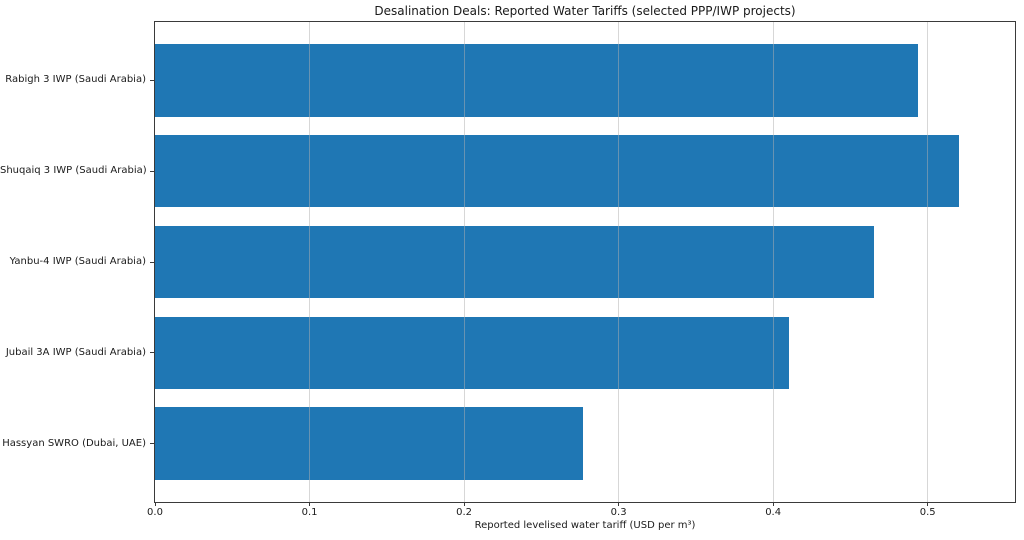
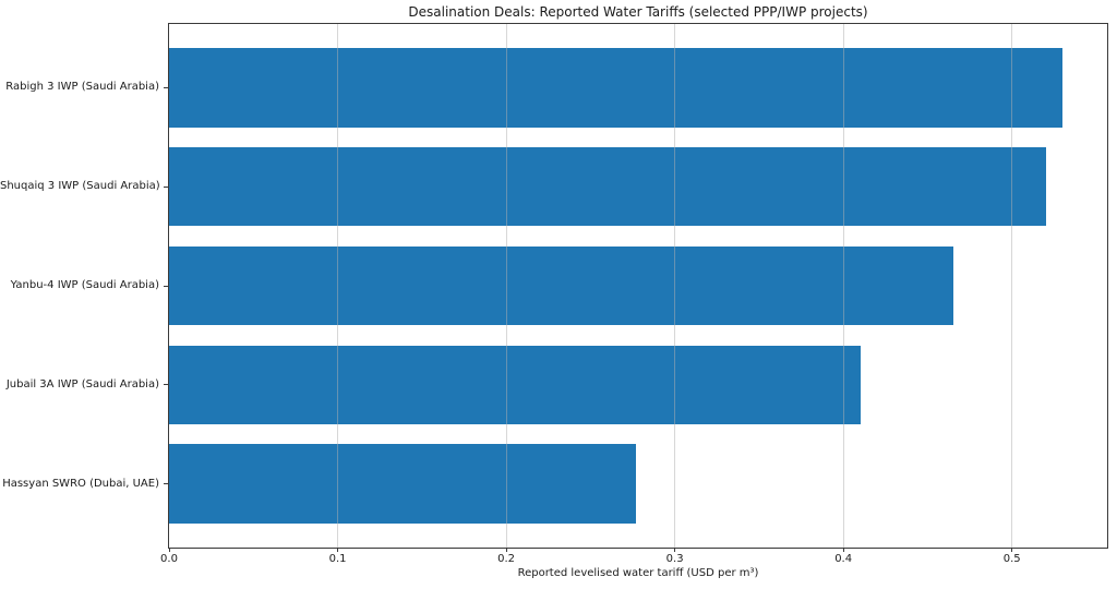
Rabigh 3 IWP (Saudi Arabia): 0.494 -> 0.530
